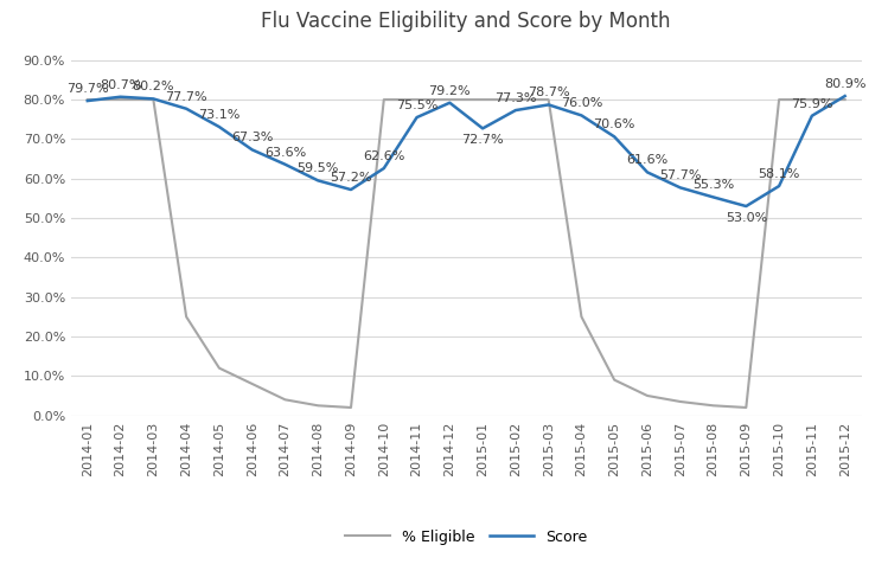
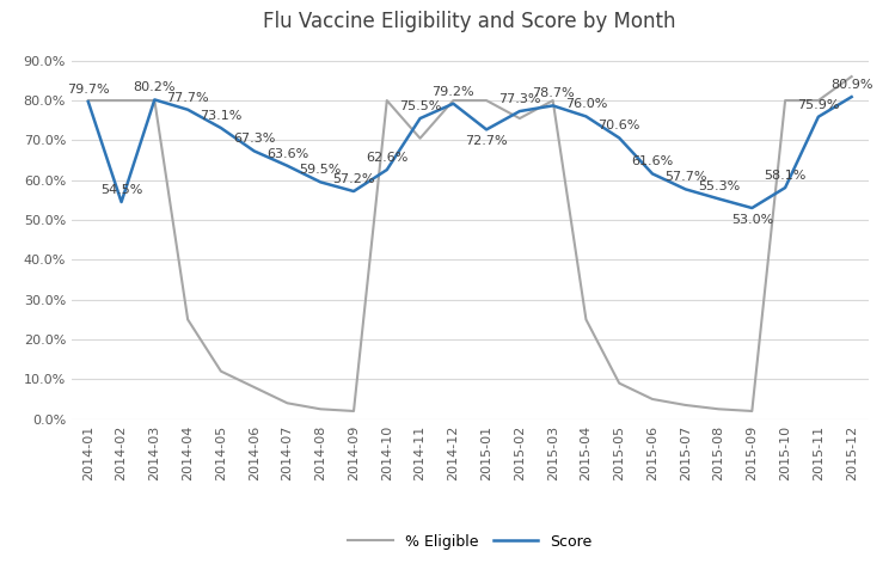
Score/2014-02: 80.7% -> 54.5%
% Eligible/2014-11: 80.0% -> 70.5%
% Eligible/2015-02: 80.0% -> 75.5%
% Eligible/2015-12: 80.0% -> 86.0%
